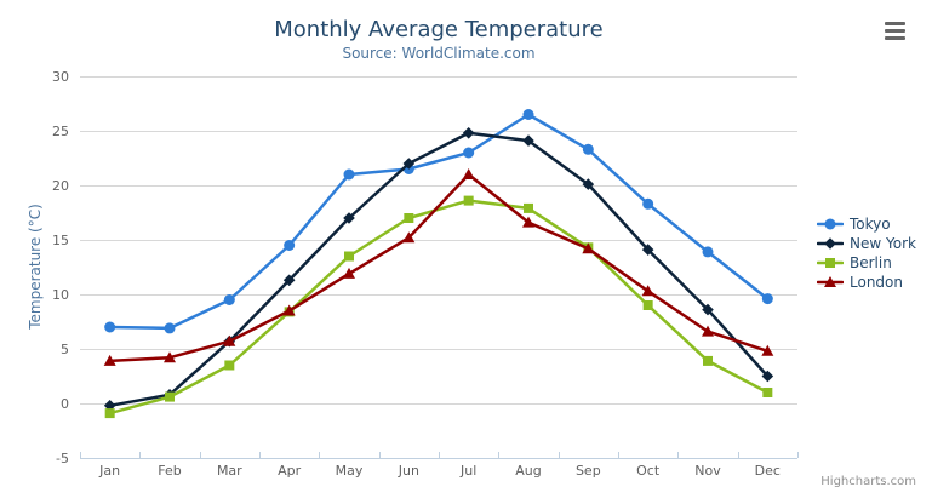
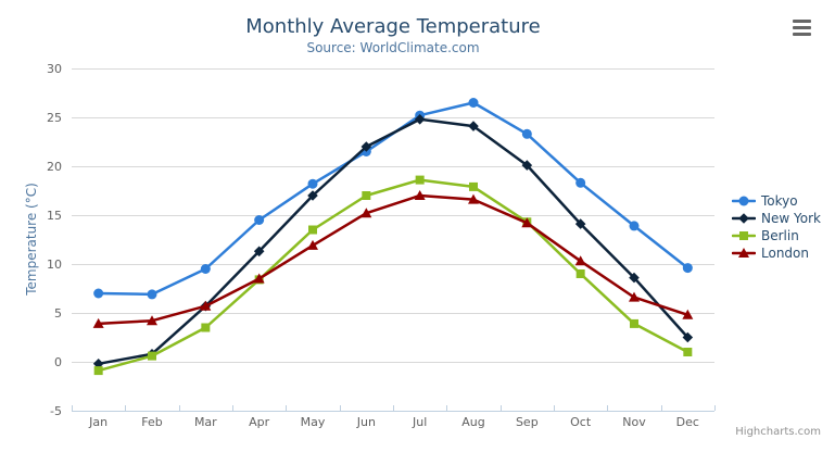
Tokyo/May: 21 -> 18
Tokyo/Jul: 23 -> 25
London/Jul: 21 -> 17
